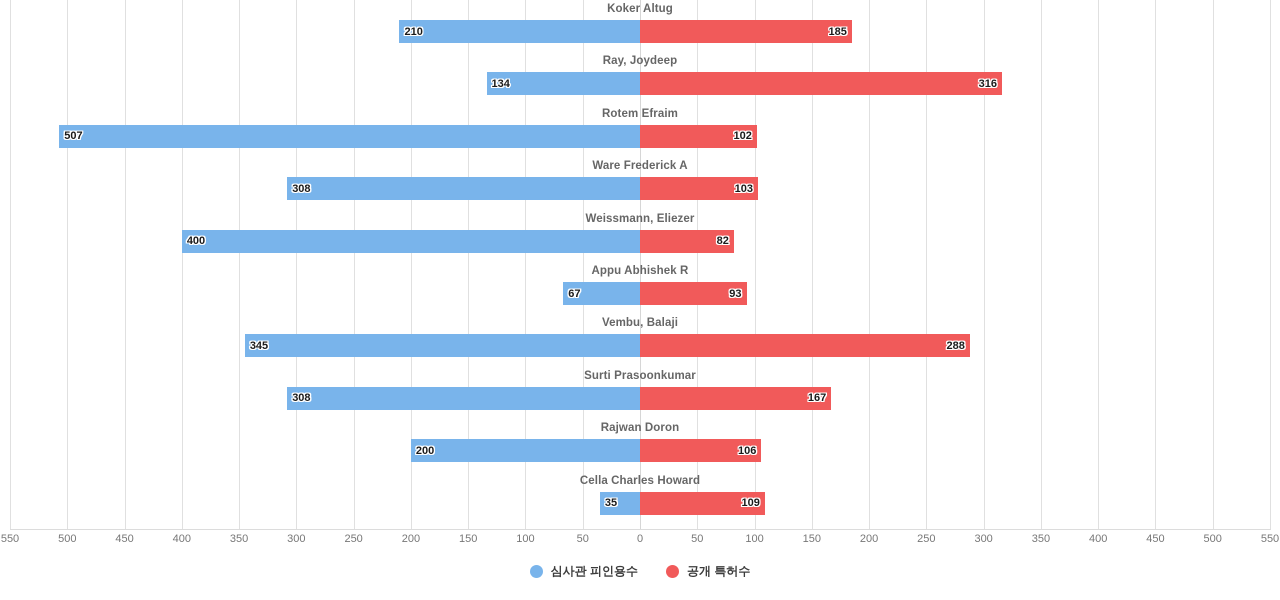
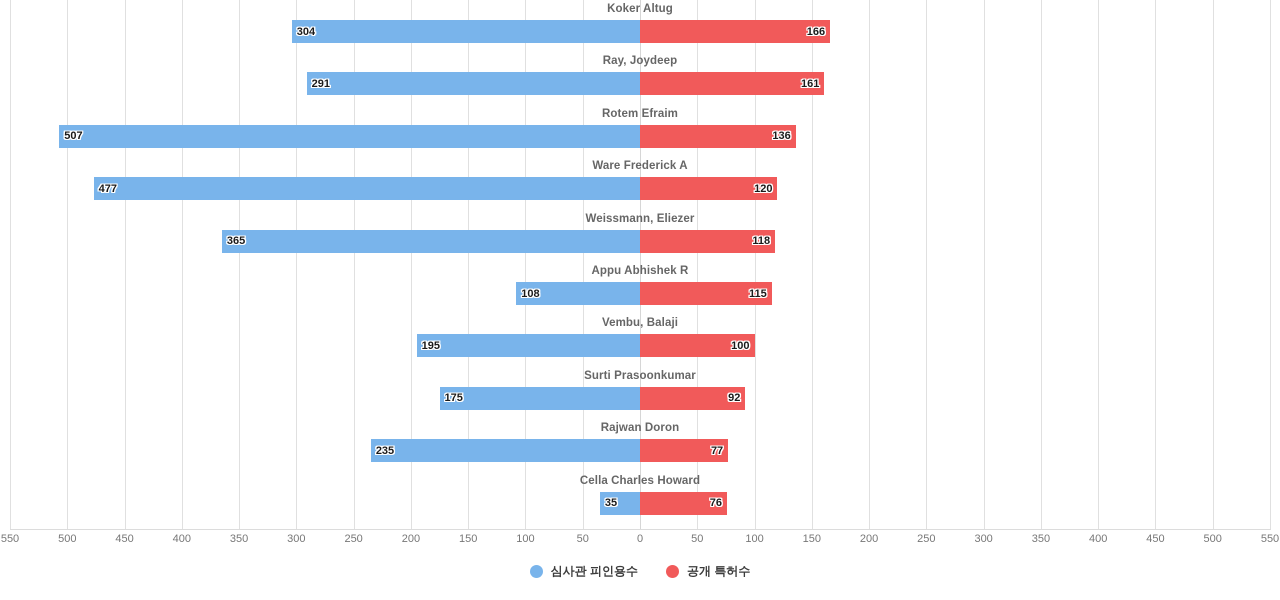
심사관 피인용수/Koker Altug: 210 -> 304
공개 특허수/Koker Altug: 185 -> 166
심사관 피인용수/Ray, Joydeep: 134 -> 291
공개 특허수/Ray, Joydeep: 316 -> 161
공개 특허수/Rotem Efraim: 102 -> 136
심사관 피인용수/Ware Frederick A: 308 -> 477
공개 특허수/Ware Frederick A: 103 -> 120
심사관 피인용수/Weissmann, Eliezer: 400 -> 365
공개 특허수/Weissmann, Eliezer: 82 -> 118
심사관 피인용수/Appu Abhishek R: 67 -> 108
공개 특허수/Appu Abhishek R: 93 -> 115
심사관 피인용수/Vembu, Balaji: 345 -> 195
공개 특허수/Vembu, Balaji: 288 -> 100
심사관 피인용수/Surti Prasoonkumar: 308 -> 175
공개 특허수/Surti Prasoonkumar: 167 -> 92
심사관 피인용수/Rajwan Doron: 200 -> 235
공개 특허수/Rajwan Doron: 106 -> 77
공개 특허수/Cella Charles Howard: 109 -> 76
